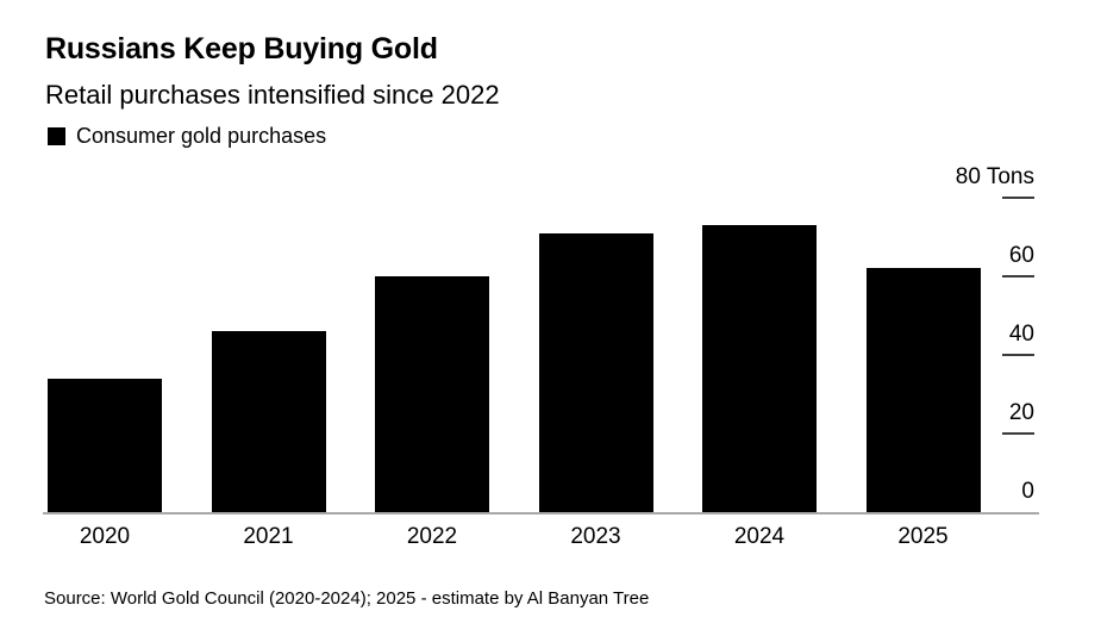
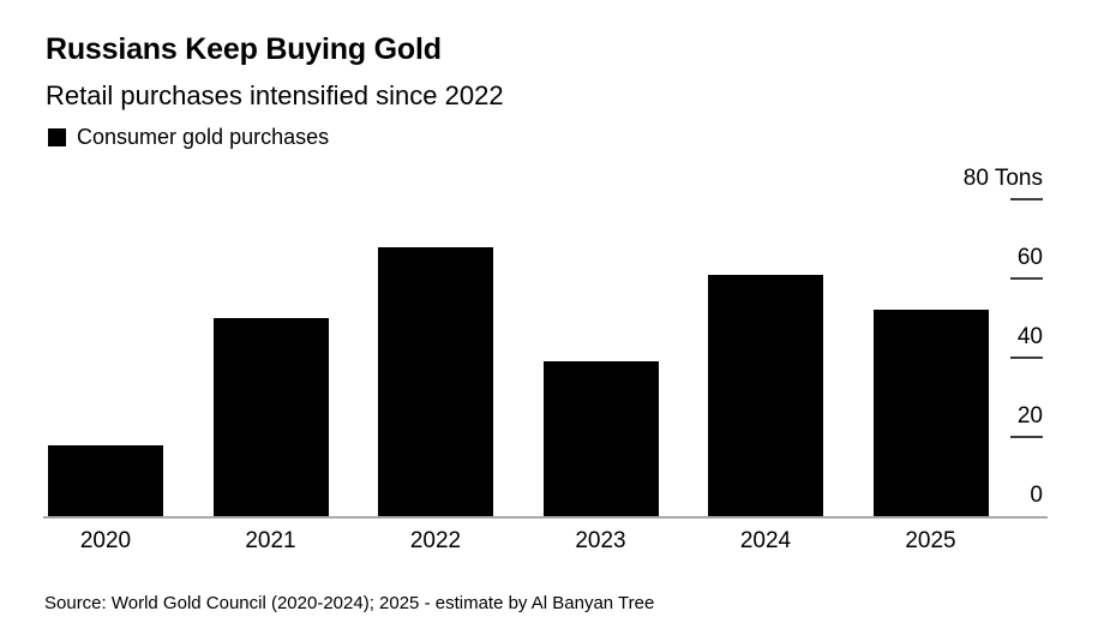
2020: 34 -> 18
2021: 46 -> 50
2022: 60 -> 68
2023: 71 -> 39
2024: 73 -> 61
2025: 62 -> 52
